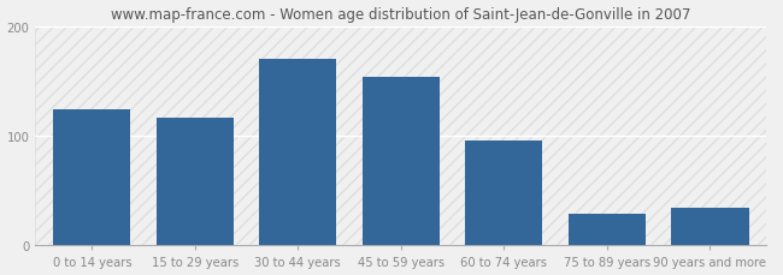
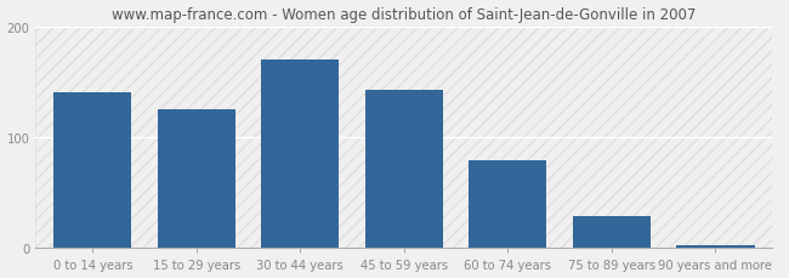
0 to 14 years: 124 -> 140
15 to 29 years: 116 -> 125
45 to 59 years: 154 -> 143
60 to 74 years: 96 -> 79
90 years and more: 34 -> 3
